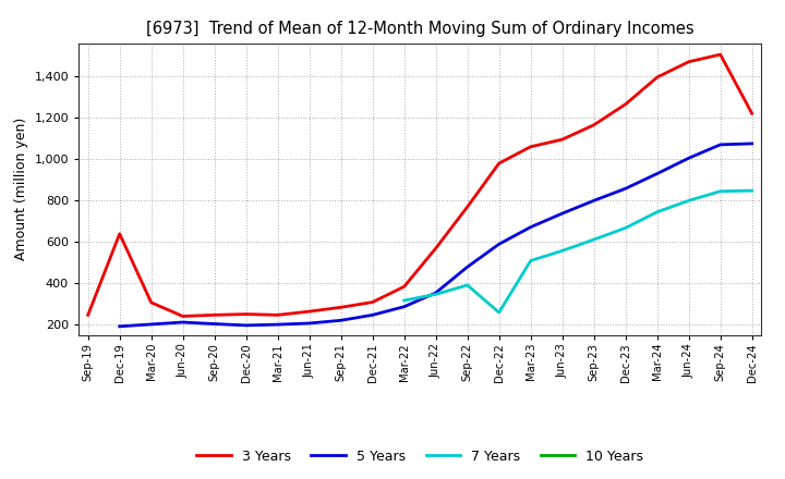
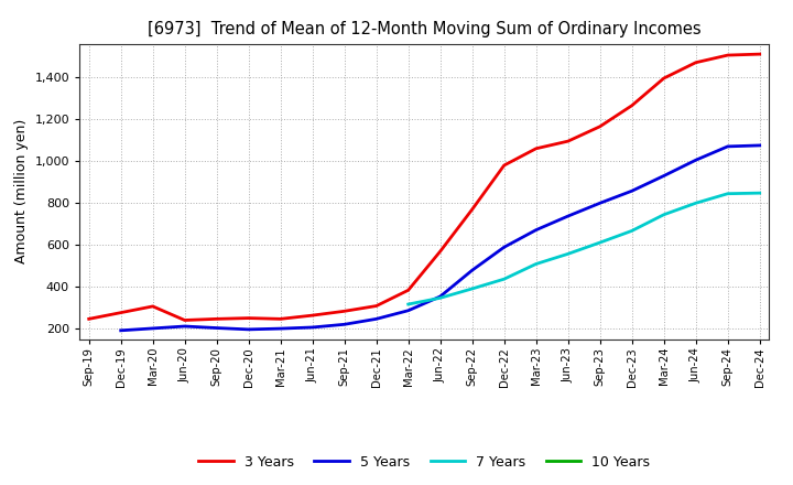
3 Years/Dec-19: 640 -> 280
7 Years/Dec-22: 260 -> 440
3 Years/Dec-24: 1,220 -> 1,510
